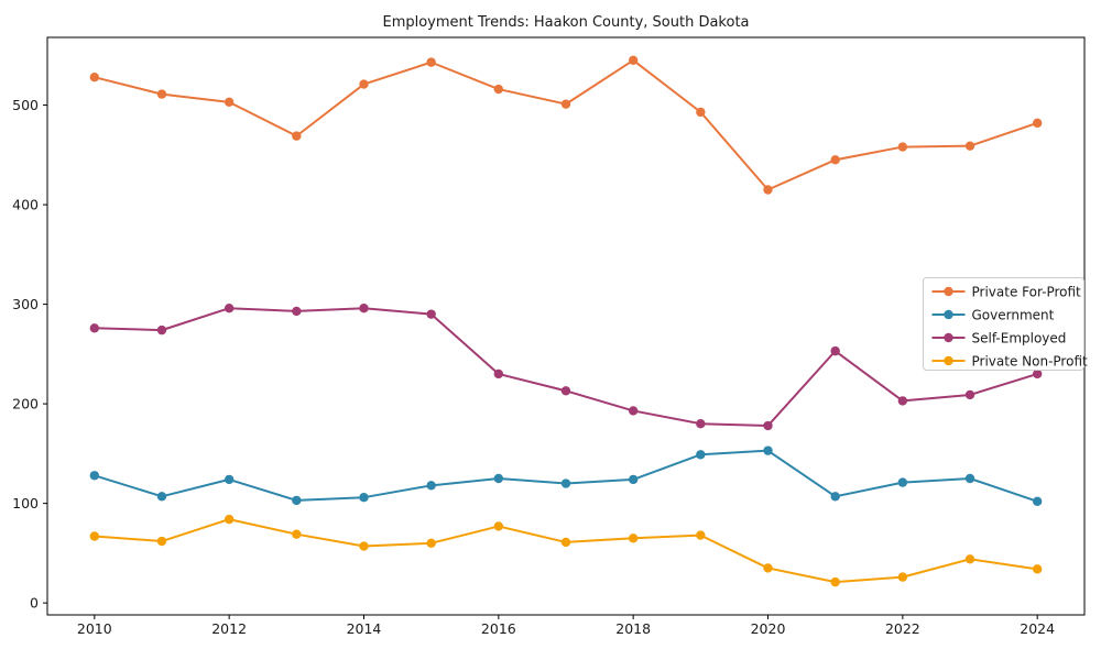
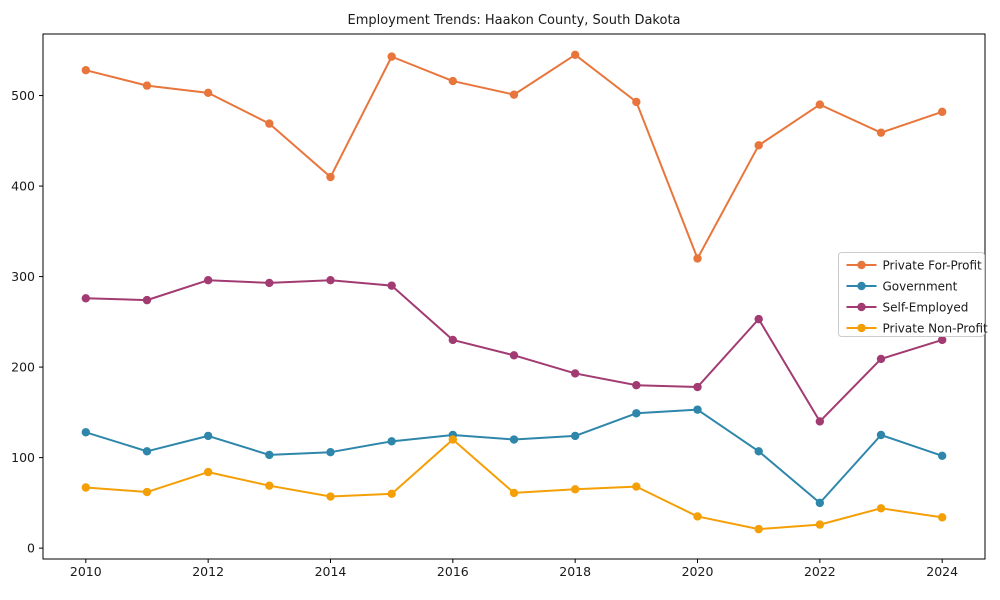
Private For-Profit/2014: 520 -> 410
Private Non-Profit/2016: 80 -> 120
Private For-Profit/2020: 420 -> 320
Private For-Profit/2022: 460 -> 490
Government/2022: 120 -> 50
Self-Employed/2022: 200 -> 140
